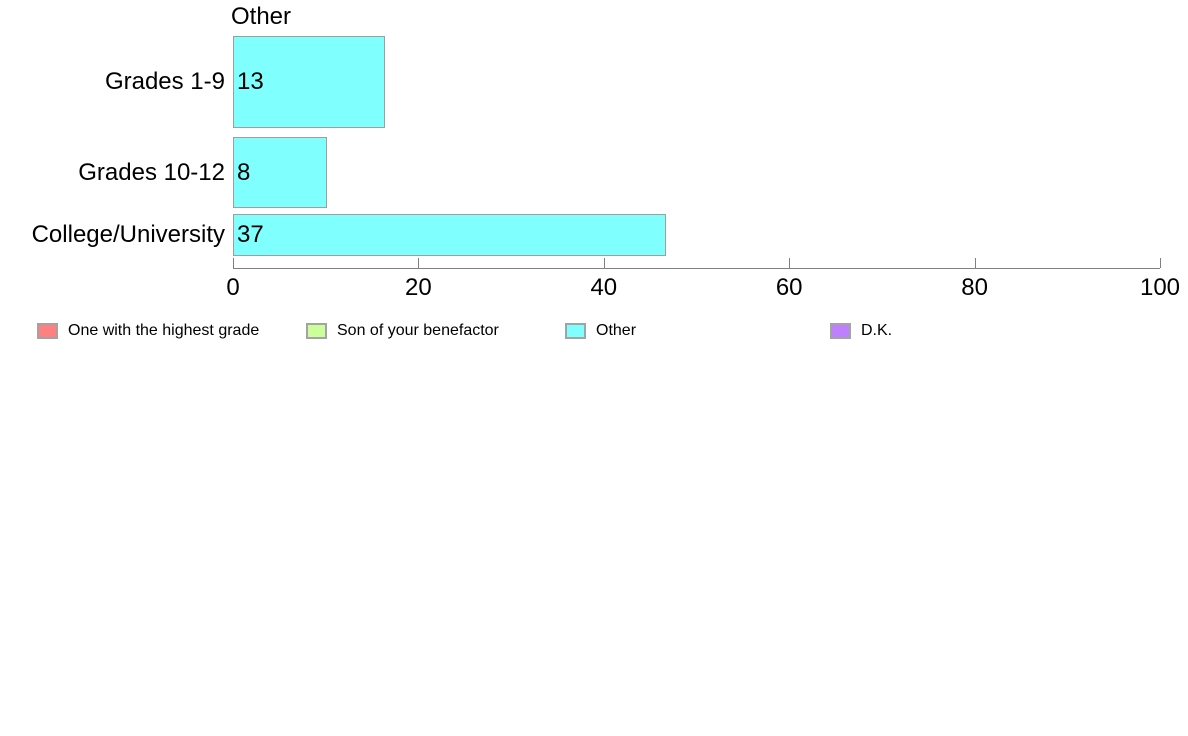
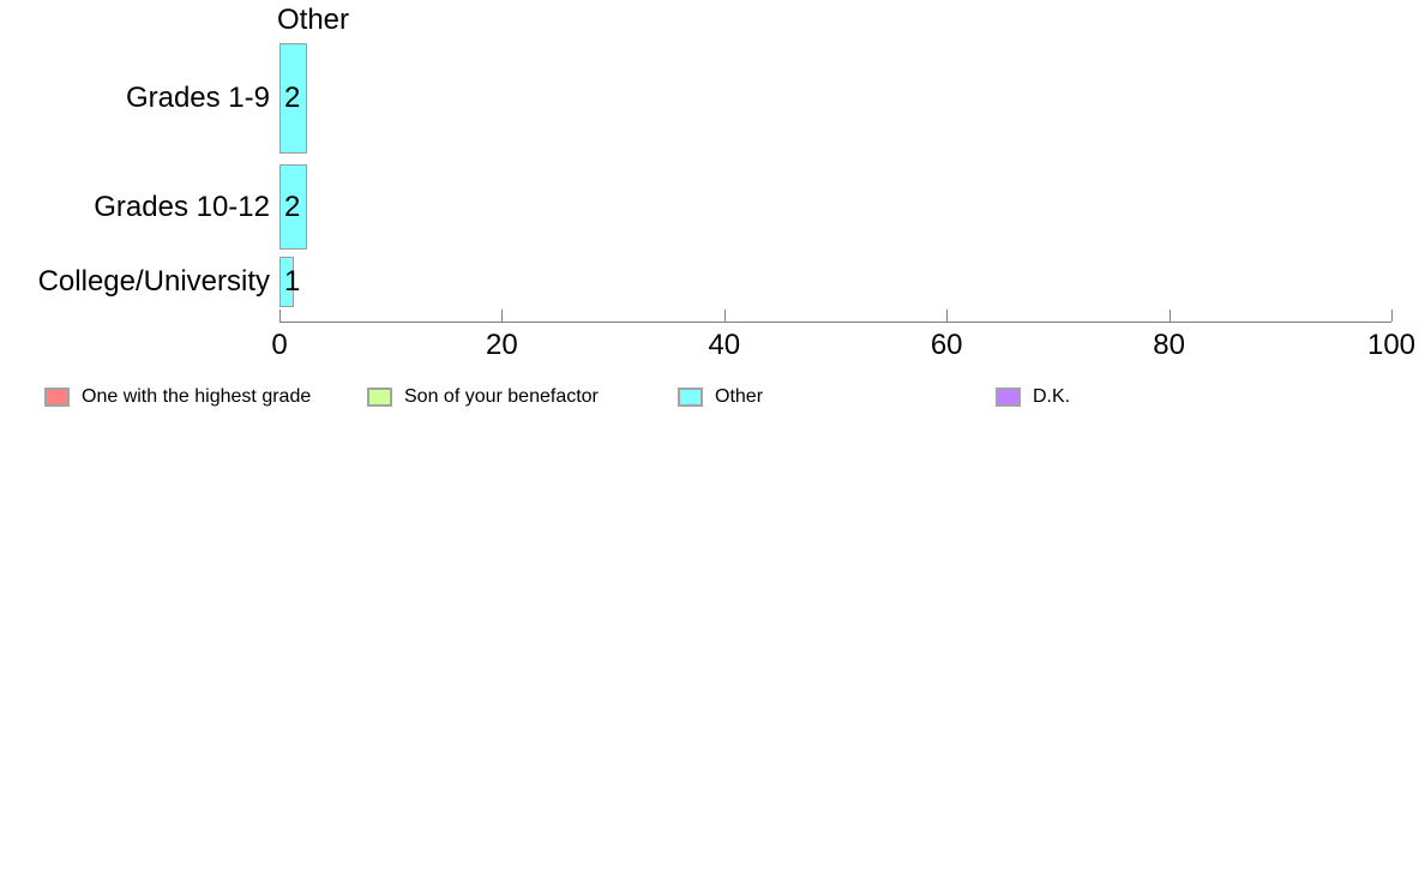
Grades 1-9: 13 -> 2
Grades 10-12: 8 -> 2
College/University: 37 -> 1
